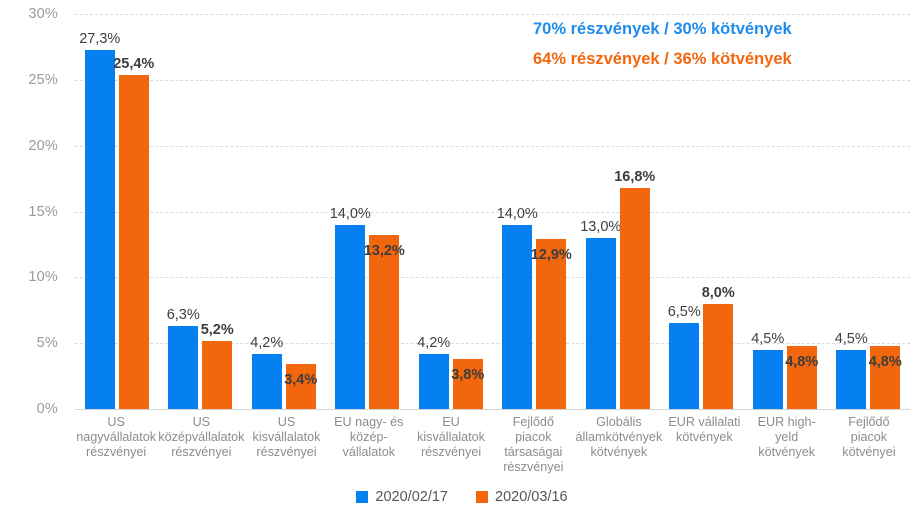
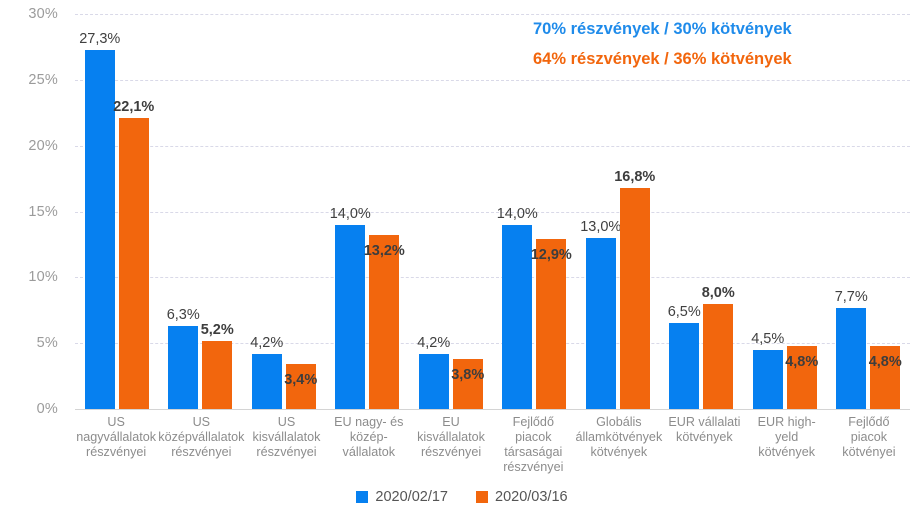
2020/03/16/US nagyvállalatok részvényei: 25,4% -> 22,1%
2020/02/17/Fejlődő piacok kötvényei: 4,5% -> 7,7%
